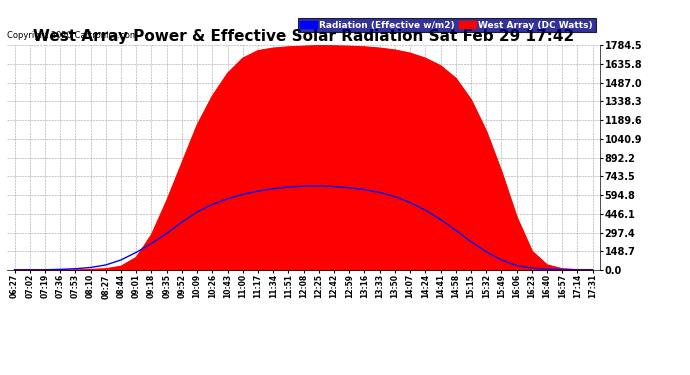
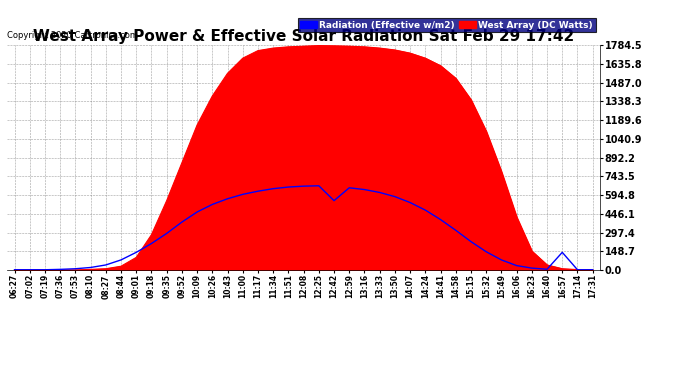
Radiation (Effective w/m2)/12:42: 660 -> 550
Radiation (Effective w/m2)/16:57: 0 -> 140
